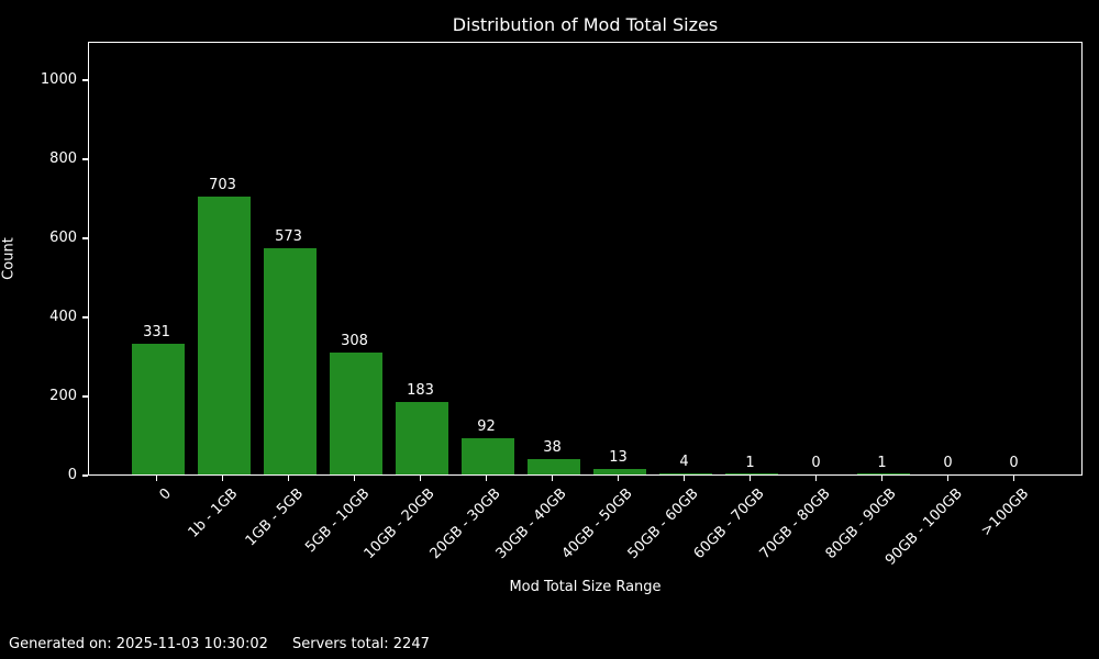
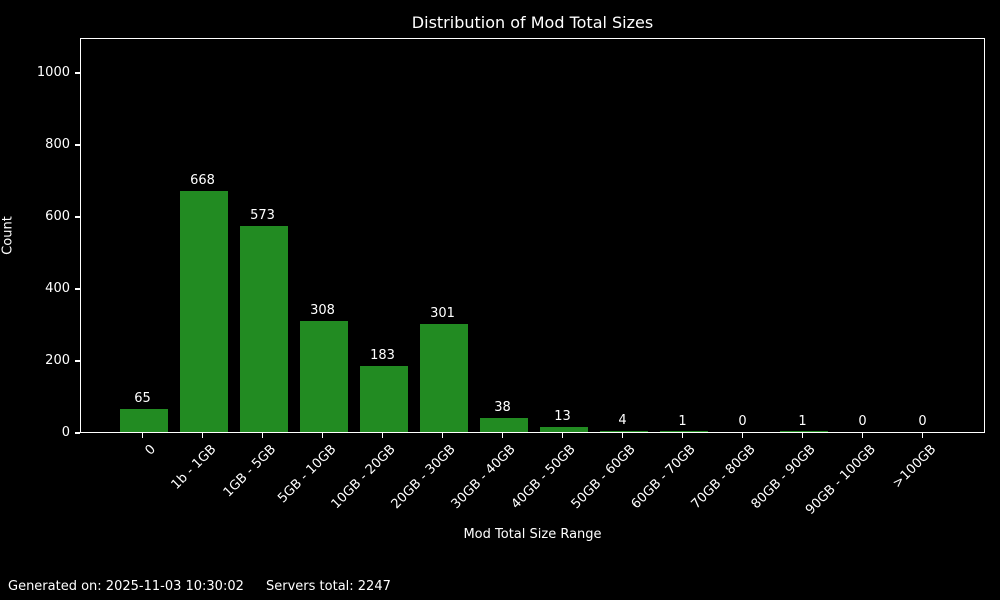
0: 331 -> 65
1b - 1GB: 703 -> 668
20GB - 30GB: 92 -> 301
